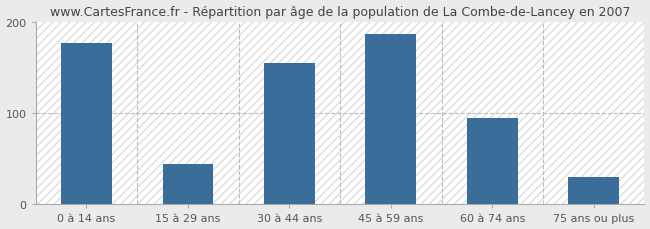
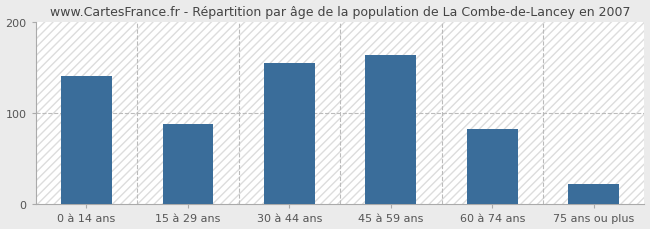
0 à 14 ans: 176 -> 140
15 à 29 ans: 44 -> 88
45 à 59 ans: 186 -> 163
60 à 74 ans: 94 -> 83
75 ans ou plus: 30 -> 22
